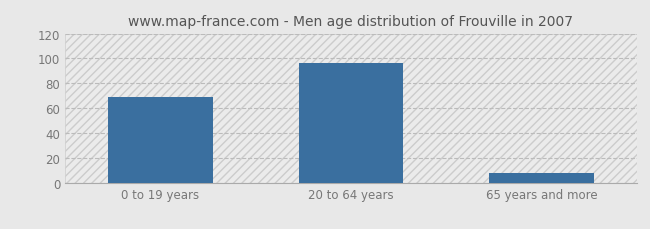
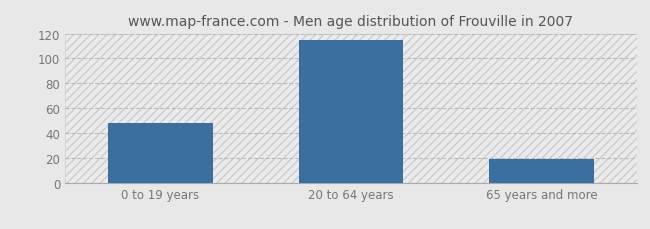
0 to 19 years: 69 -> 48
20 to 64 years: 96 -> 115
65 years and more: 8 -> 19
